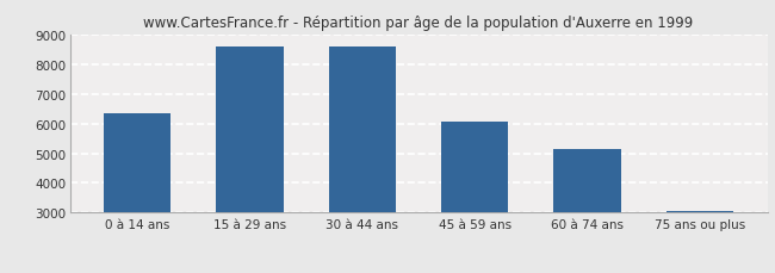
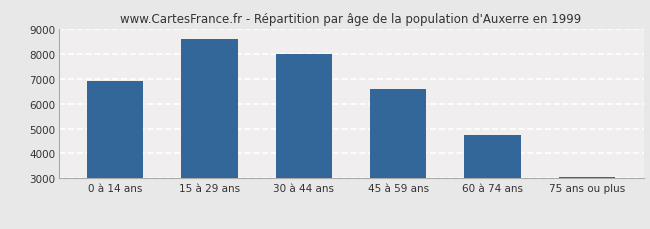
0 à 14 ans: 6350 -> 6900
30 à 44 ans: 8600 -> 8000
45 à 59 ans: 6050 -> 6600
60 à 74 ans: 5150 -> 4750
